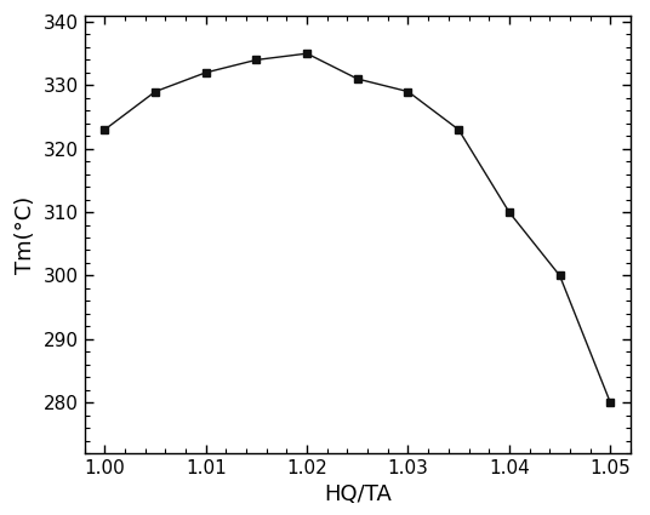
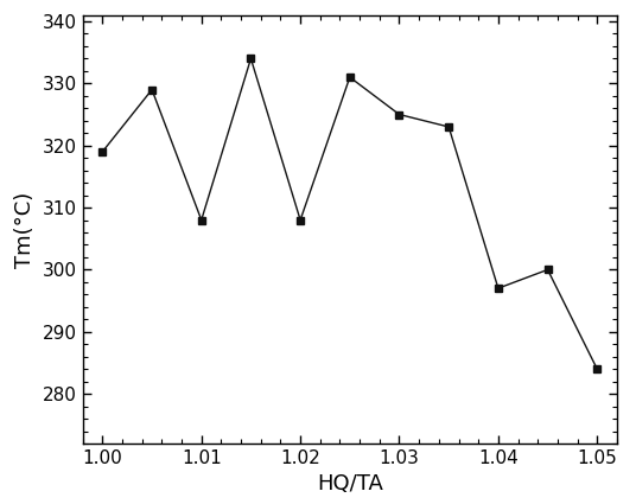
1.00: 323 -> 319
1.01: 332 -> 308
1.02: 335 -> 308
1.03: 329 -> 325
1.04: 310 -> 297
1.05: 280 -> 284
